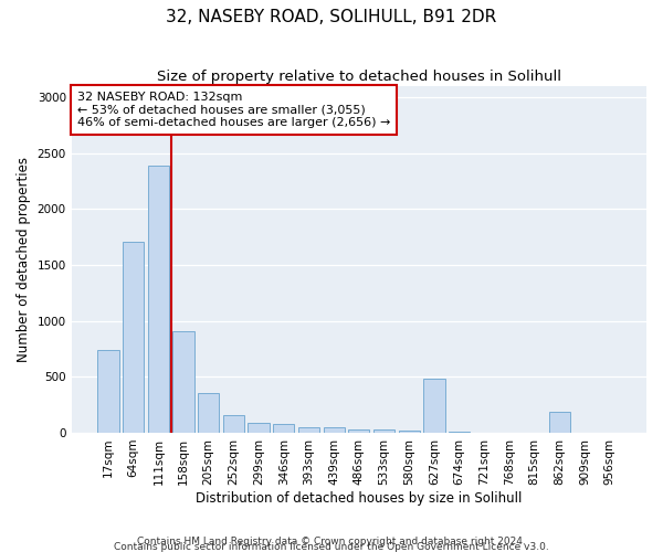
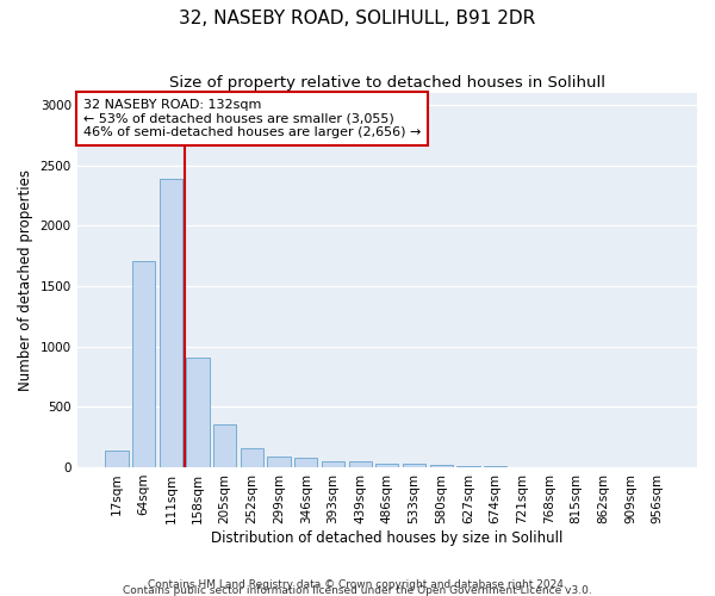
17sqm: 740 -> 140
627sqm: 480 -> 10
862sqm: 190 -> 0
